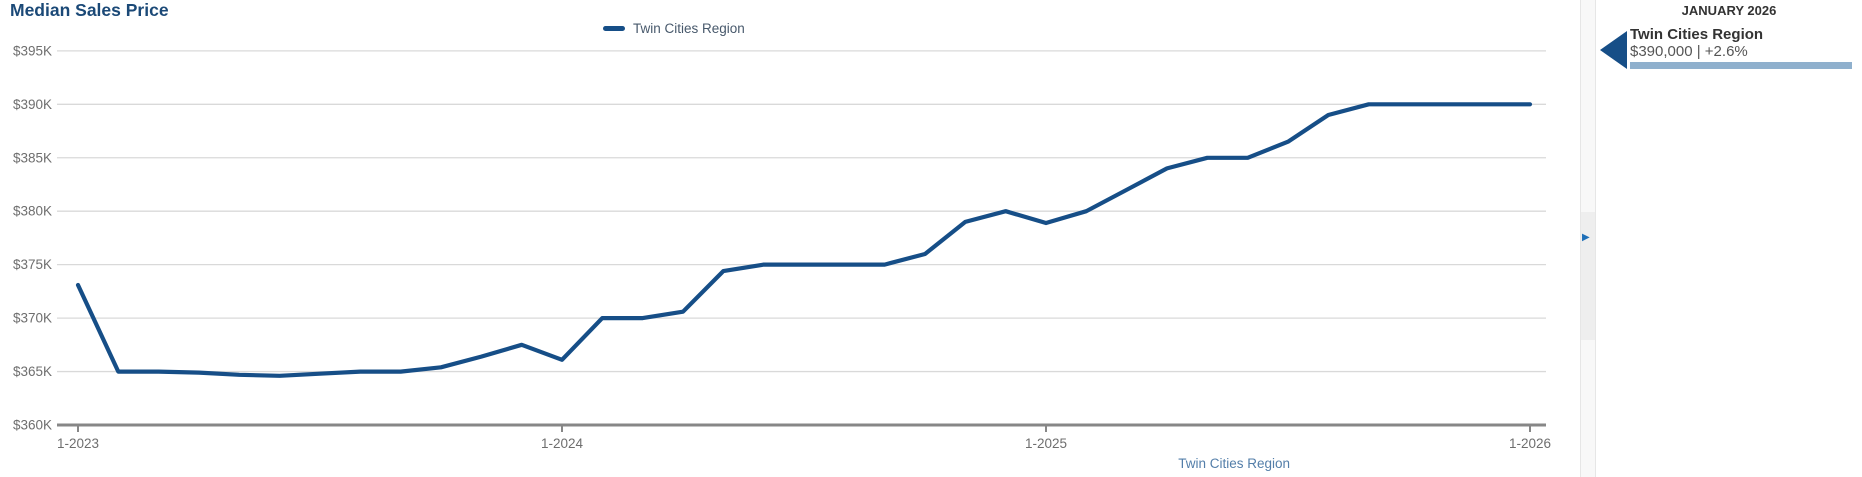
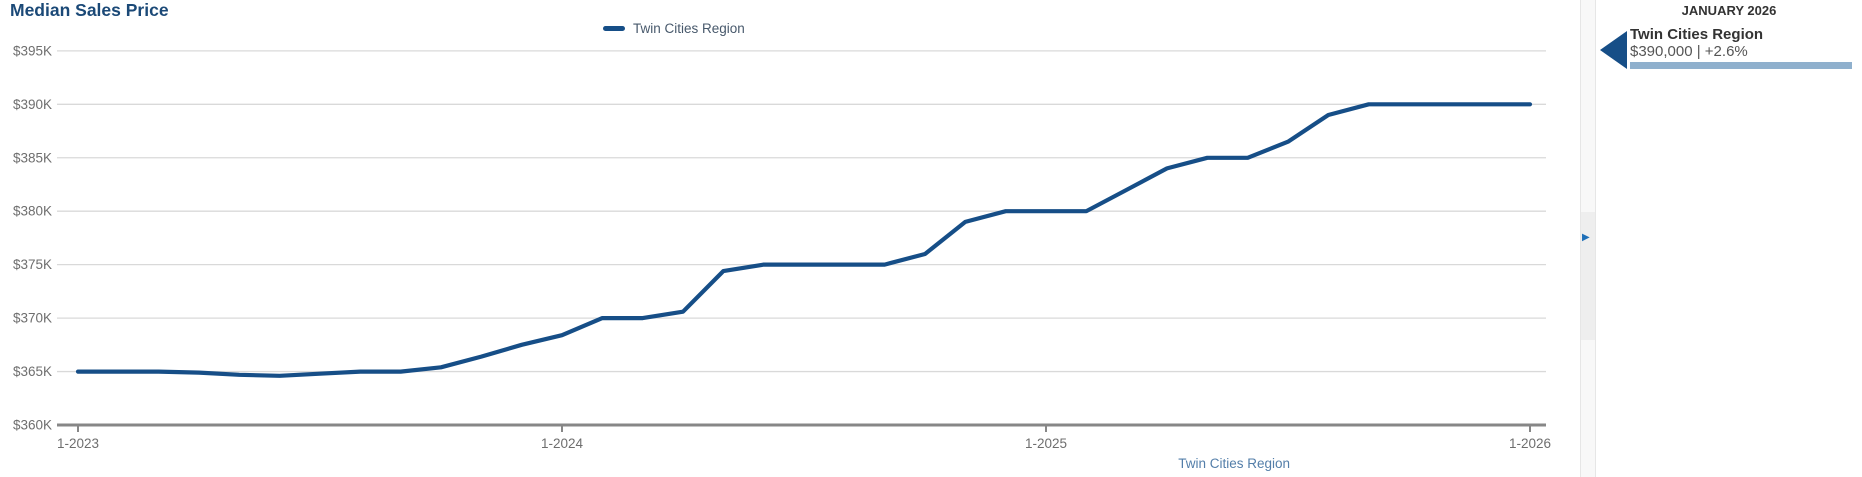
1-2023: $373.1K -> $365.0K
1-2024: $366.1K -> $368.4K
1-2025: $378.9K -> $380.0K
